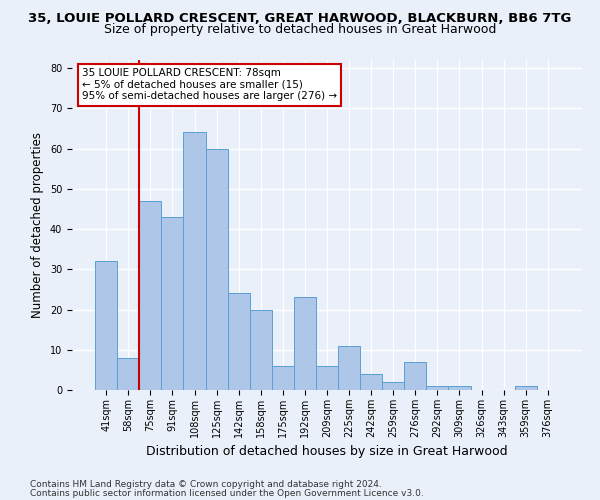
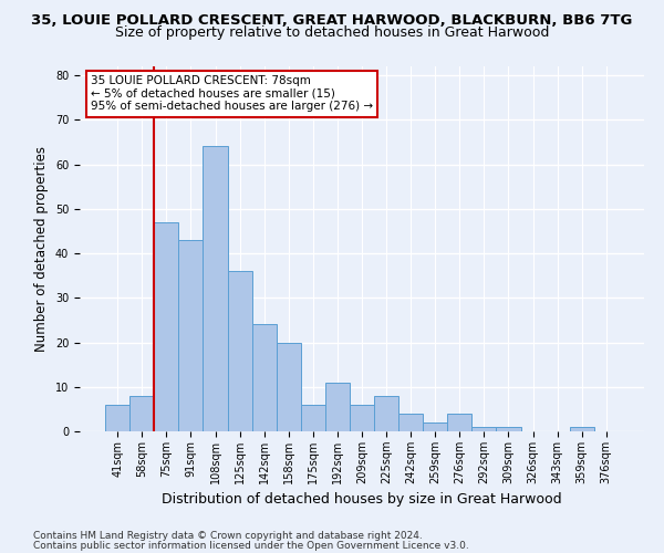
41sqm: 32 -> 6
125sqm: 60 -> 36
192sqm: 23 -> 11
225sqm: 11 -> 8
276sqm: 7 -> 4
